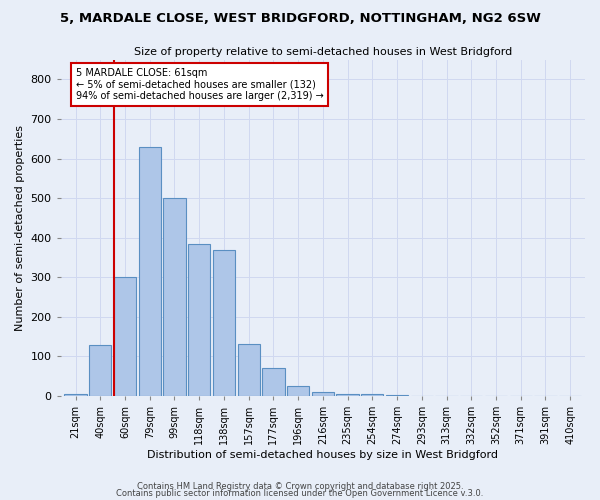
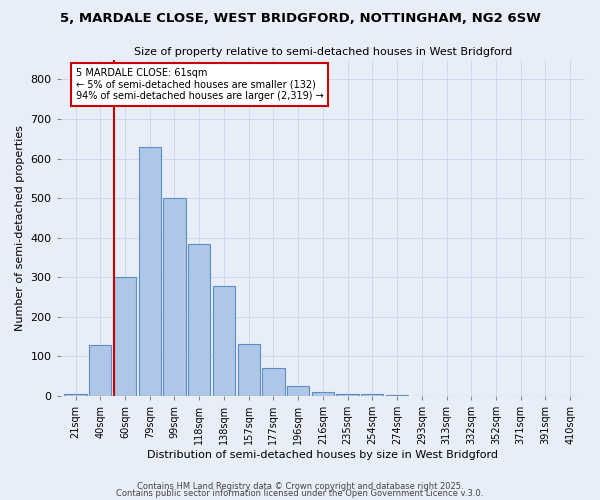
138sqm: 370 -> 278
